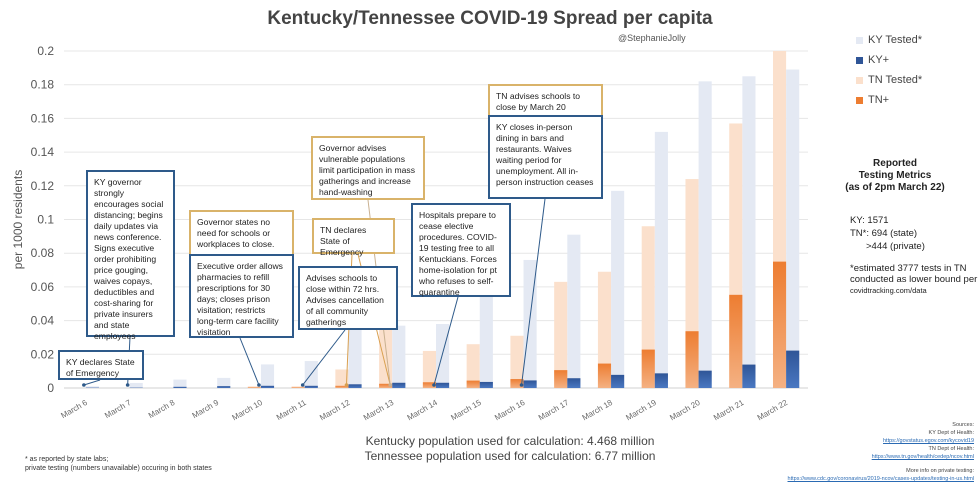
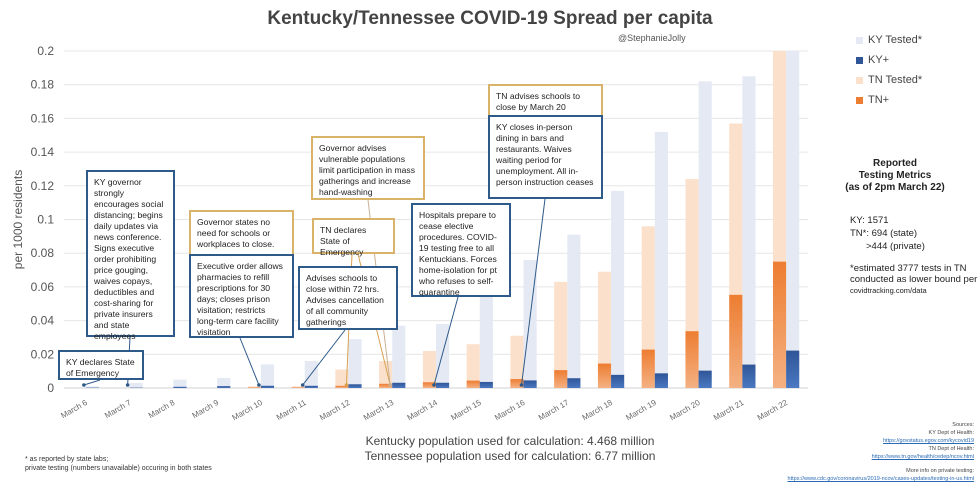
KY Tested*/March 12: 0.072 -> 0.029
TN Tested*/March 13: 0.046 -> 0.016
KY Tested*/March 22: 0.189 -> 0.200
